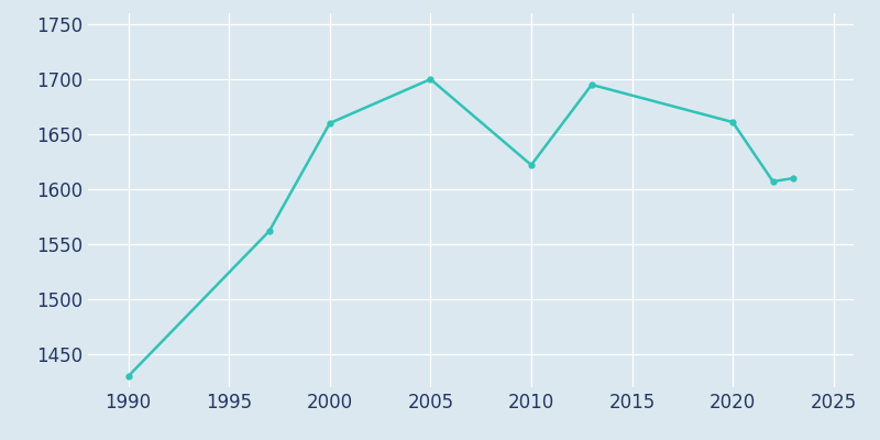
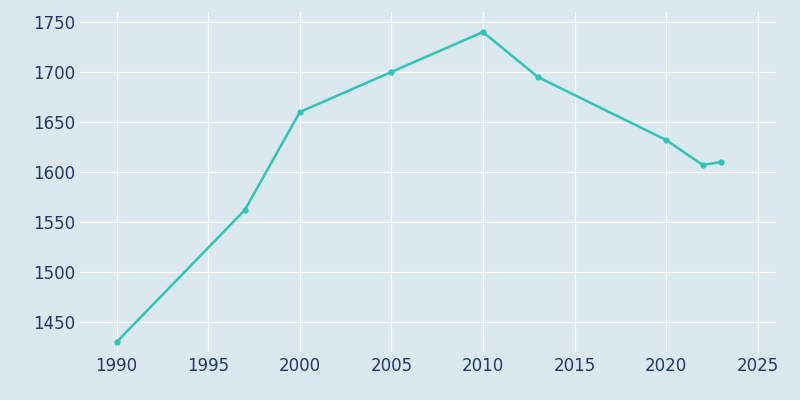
2010: 1622 -> 1740
2020: 1661 -> 1632
